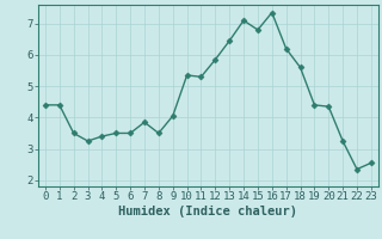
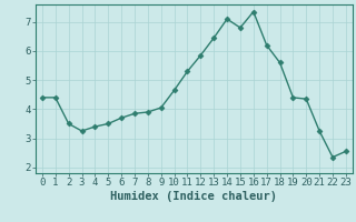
6: 3.50 -> 3.70
8: 3.50 -> 3.90
10: 5.35 -> 4.65
